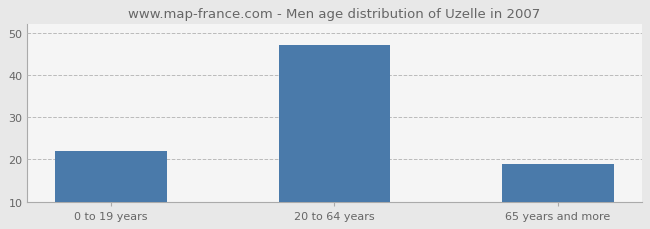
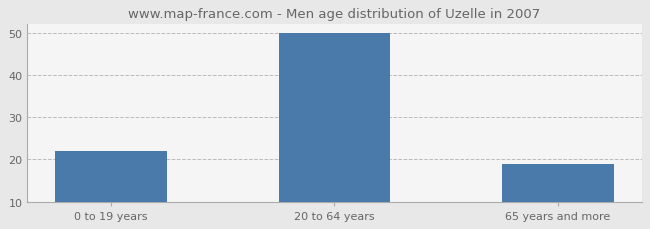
20 to 64 years: 47 -> 50
